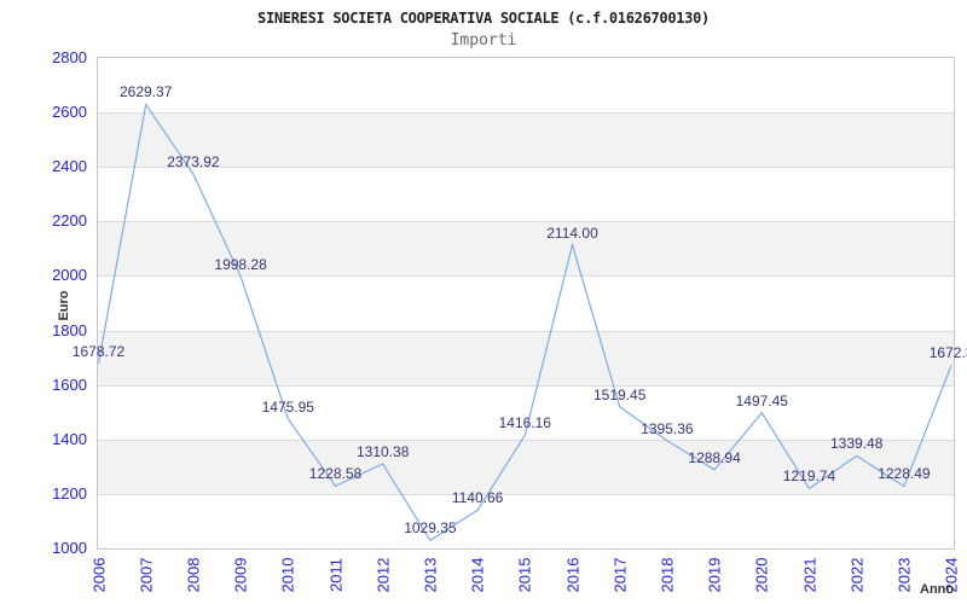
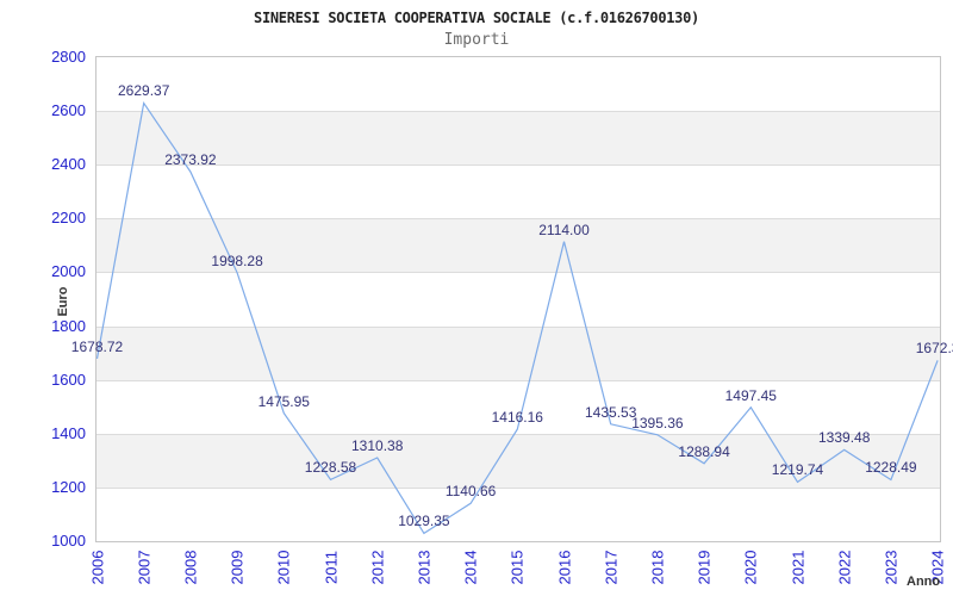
2017: 1519.45 -> 1435.53
